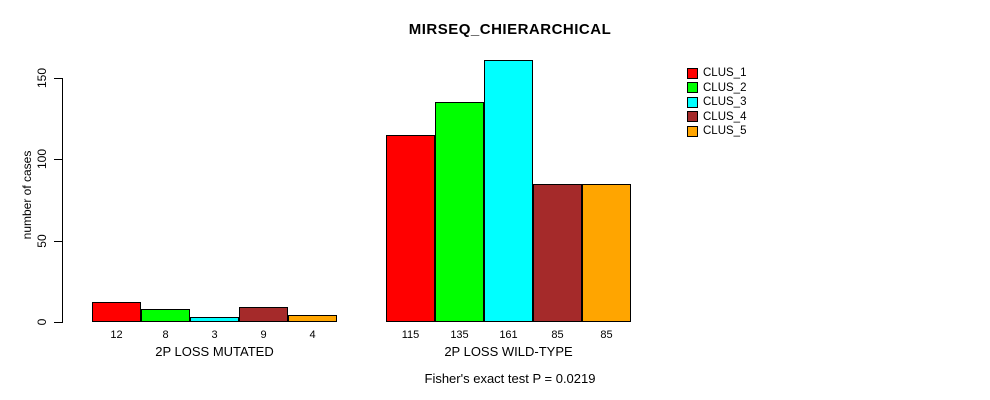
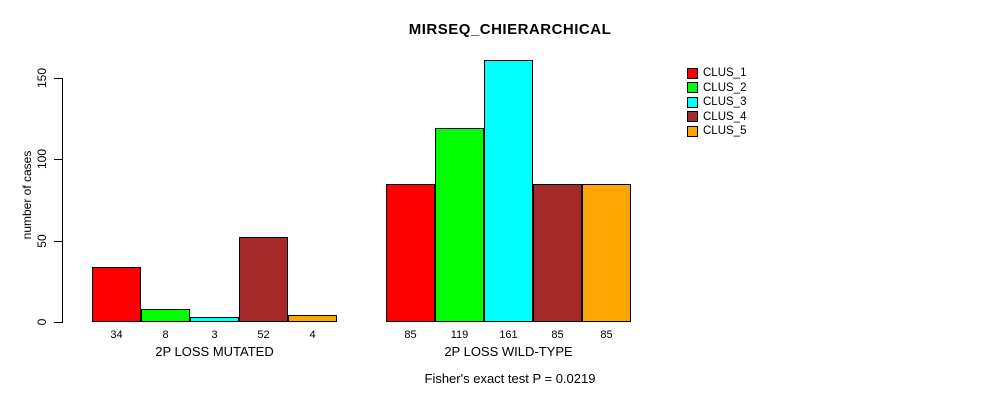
CLUS_1/2P LOSS MUTATED: 12 -> 34
CLUS_4/2P LOSS MUTATED: 9 -> 52
CLUS_1/2P LOSS WILD-TYPE: 115 -> 85
CLUS_2/2P LOSS WILD-TYPE: 135 -> 119
